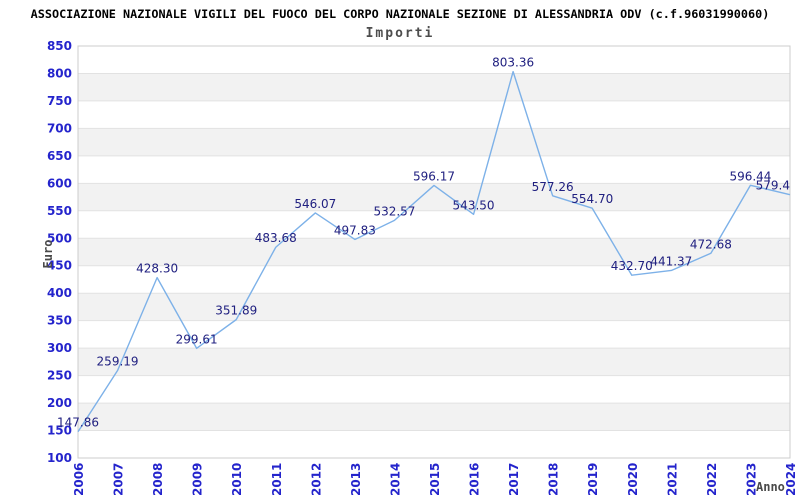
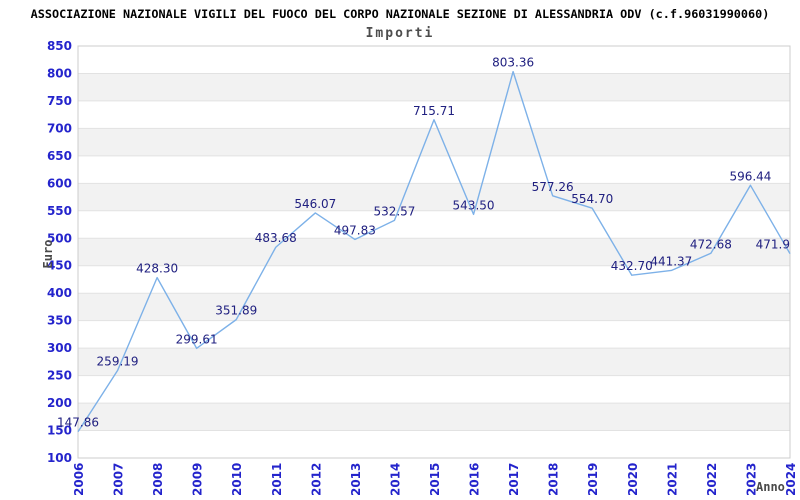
2015: 596.17 -> 715.71
2024: 579.4 -> 471.9
